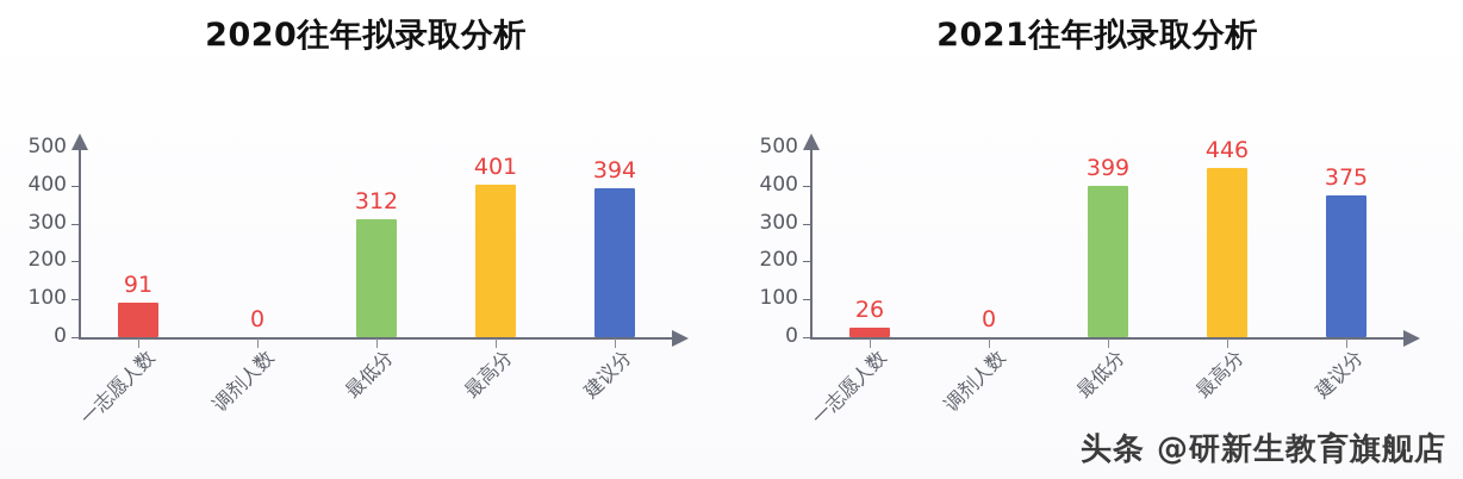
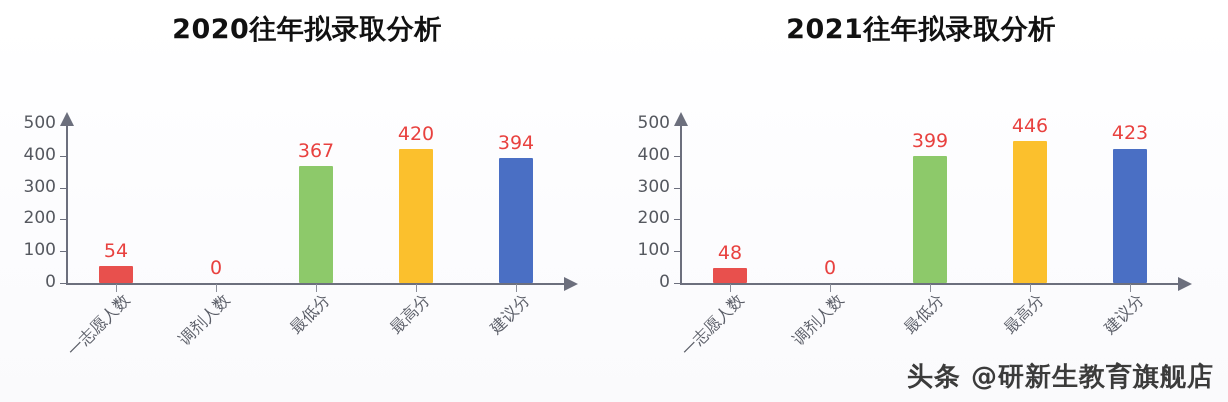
2020往年拟录取分析/一志愿人数: 91 -> 54
2020往年拟录取分析/最低分: 312 -> 367
2020往年拟录取分析/最高分: 401 -> 420
2021往年拟录取分析/一志愿人数: 26 -> 48
2021往年拟录取分析/建议分: 375 -> 423
